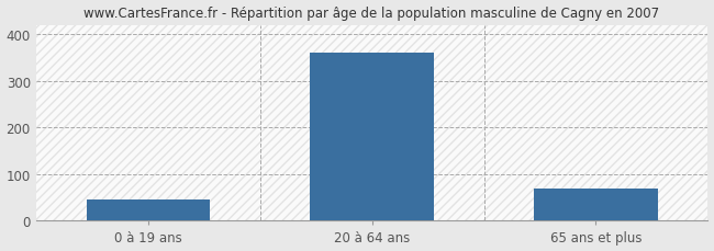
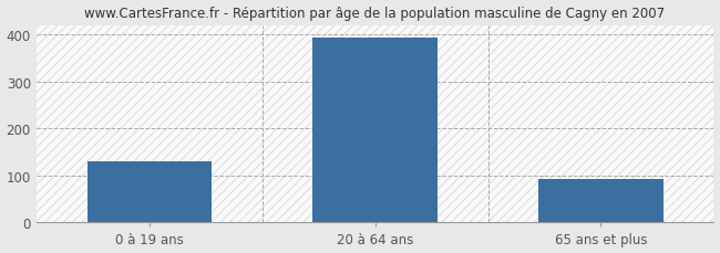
0 à 19 ans: 45 -> 130
20 à 64 ans: 360 -> 395
65 ans et plus: 70 -> 93
